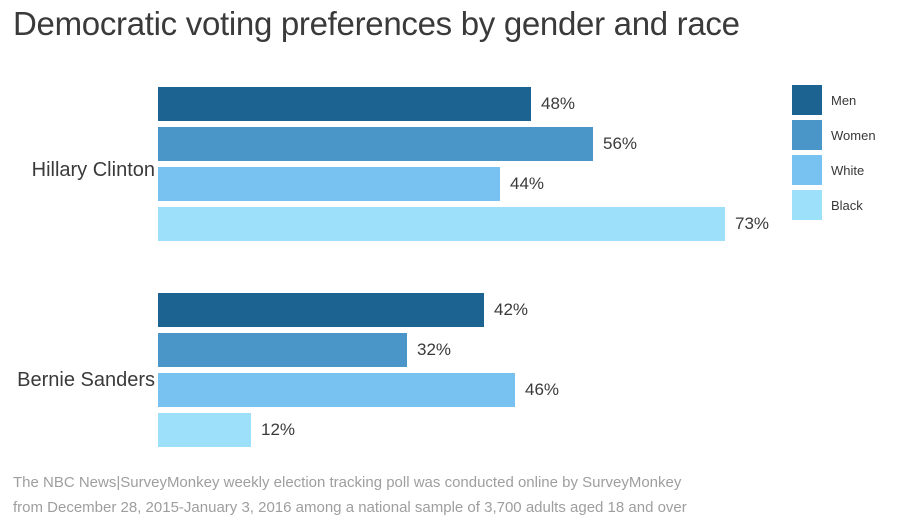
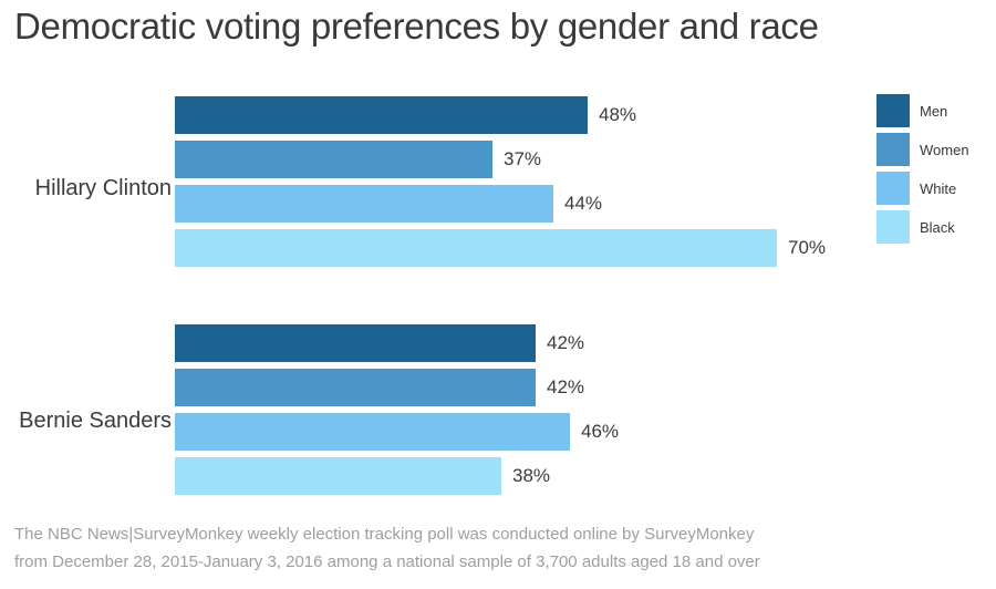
Women/Hillary Clinton: 56% -> 37%
Black/Hillary Clinton: 73% -> 70%
Women/Bernie Sanders: 32% -> 42%
Black/Bernie Sanders: 12% -> 38%
